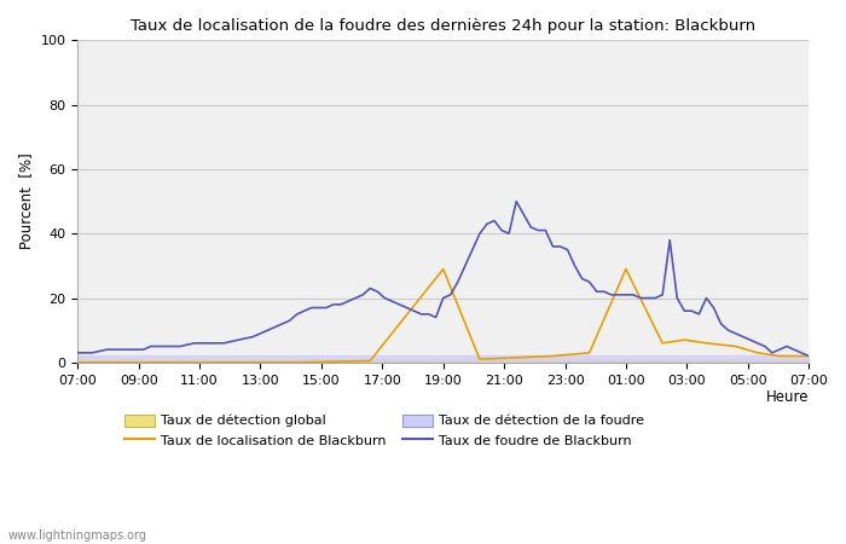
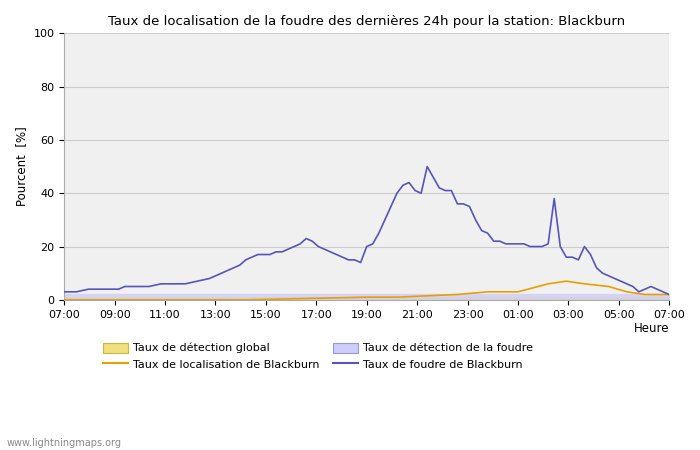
Taux de localisation de Blackburn/19:00: 29.0 -> 1.0
Taux de localisation de Blackburn/01:00: 29.0 -> 3.0
